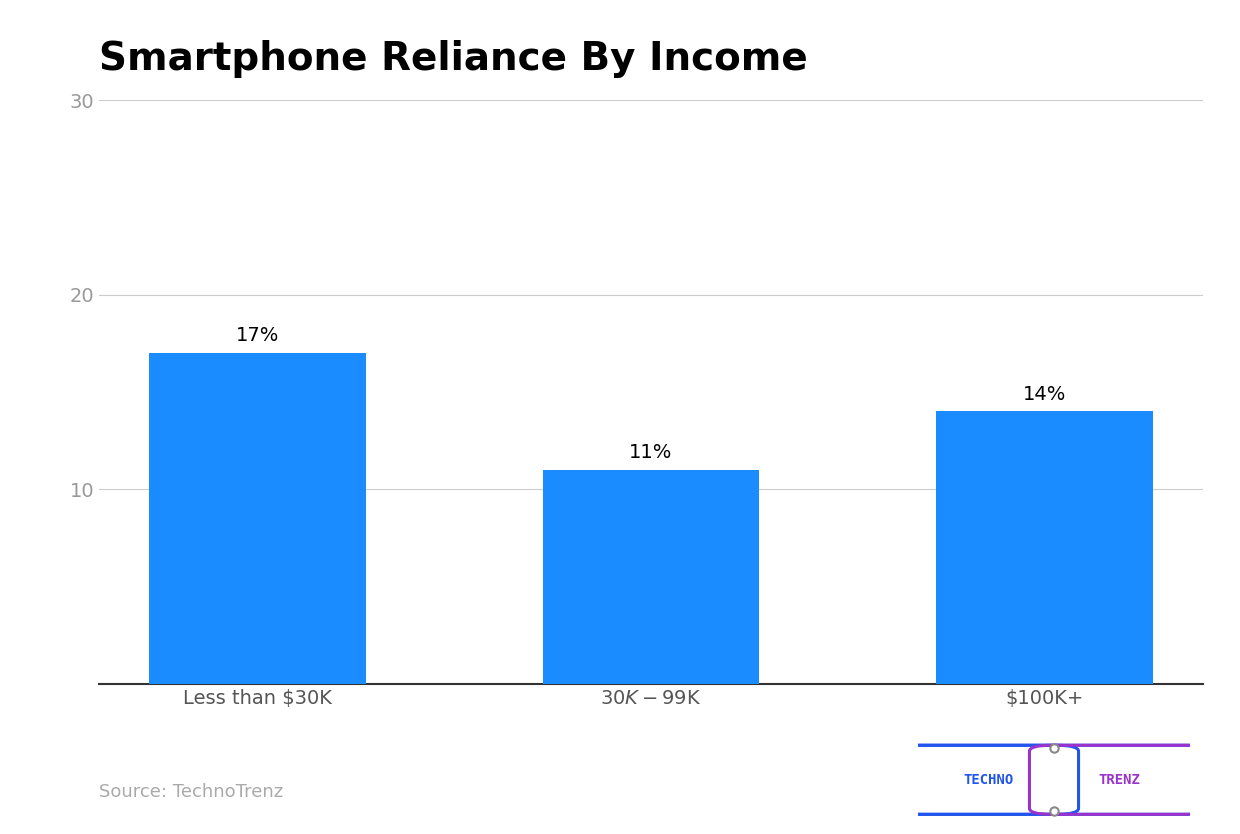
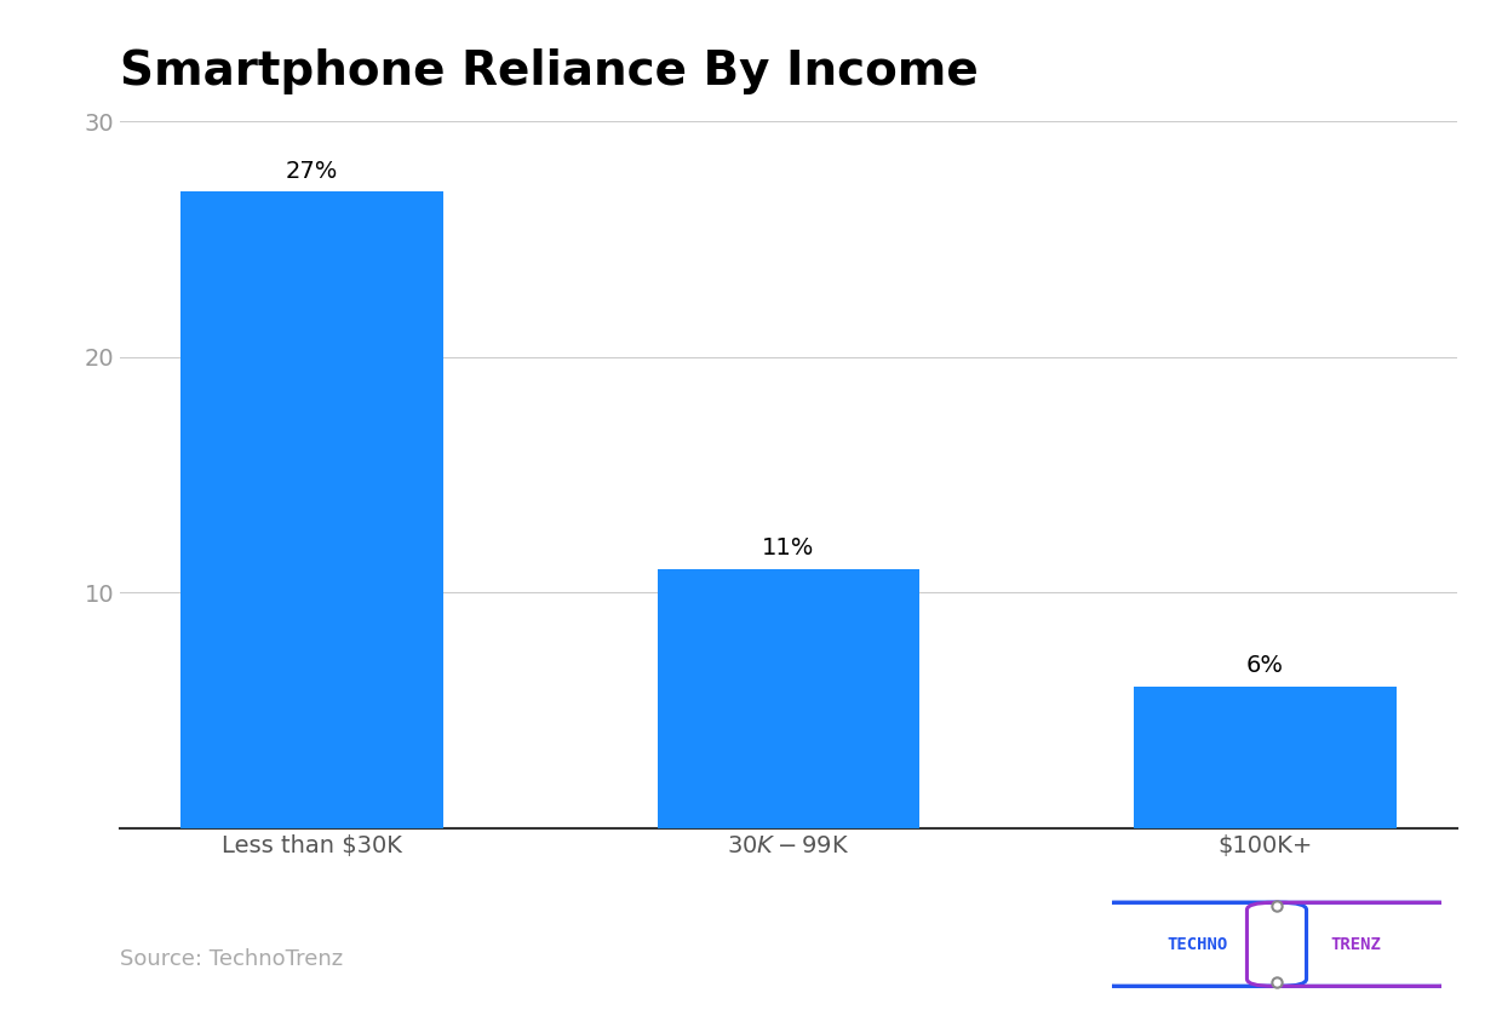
Less than $30K: 17% -> 27%
$100K+: 14% -> 6%
